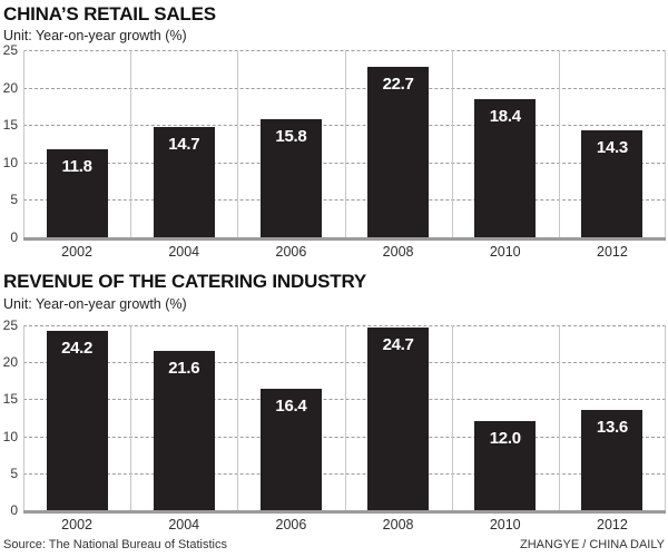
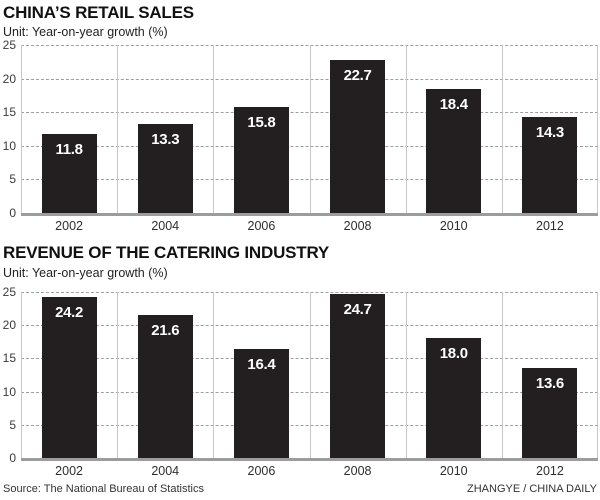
CHINA’S RETAIL SALES/2004: 14.7 -> 13.3
REVENUE OF THE CATERING INDUSTRY/2010: 12.0 -> 18.0
